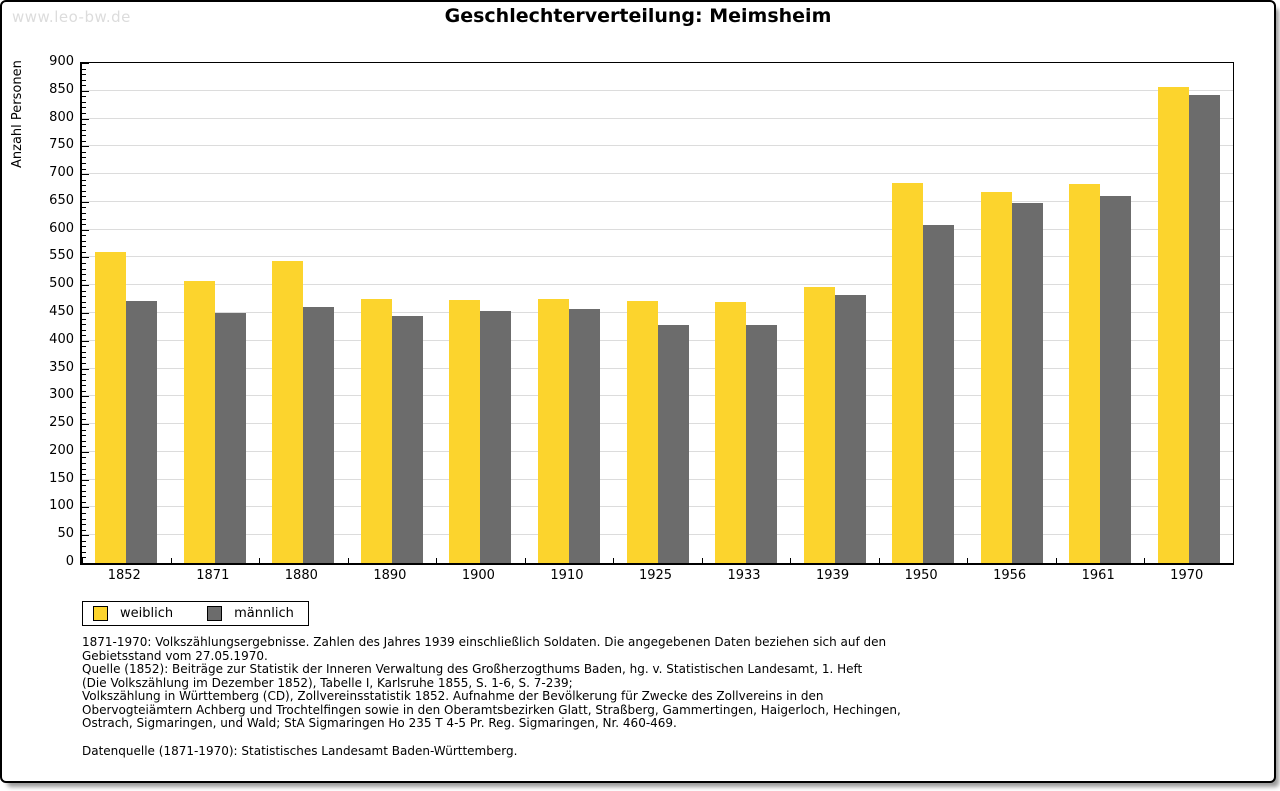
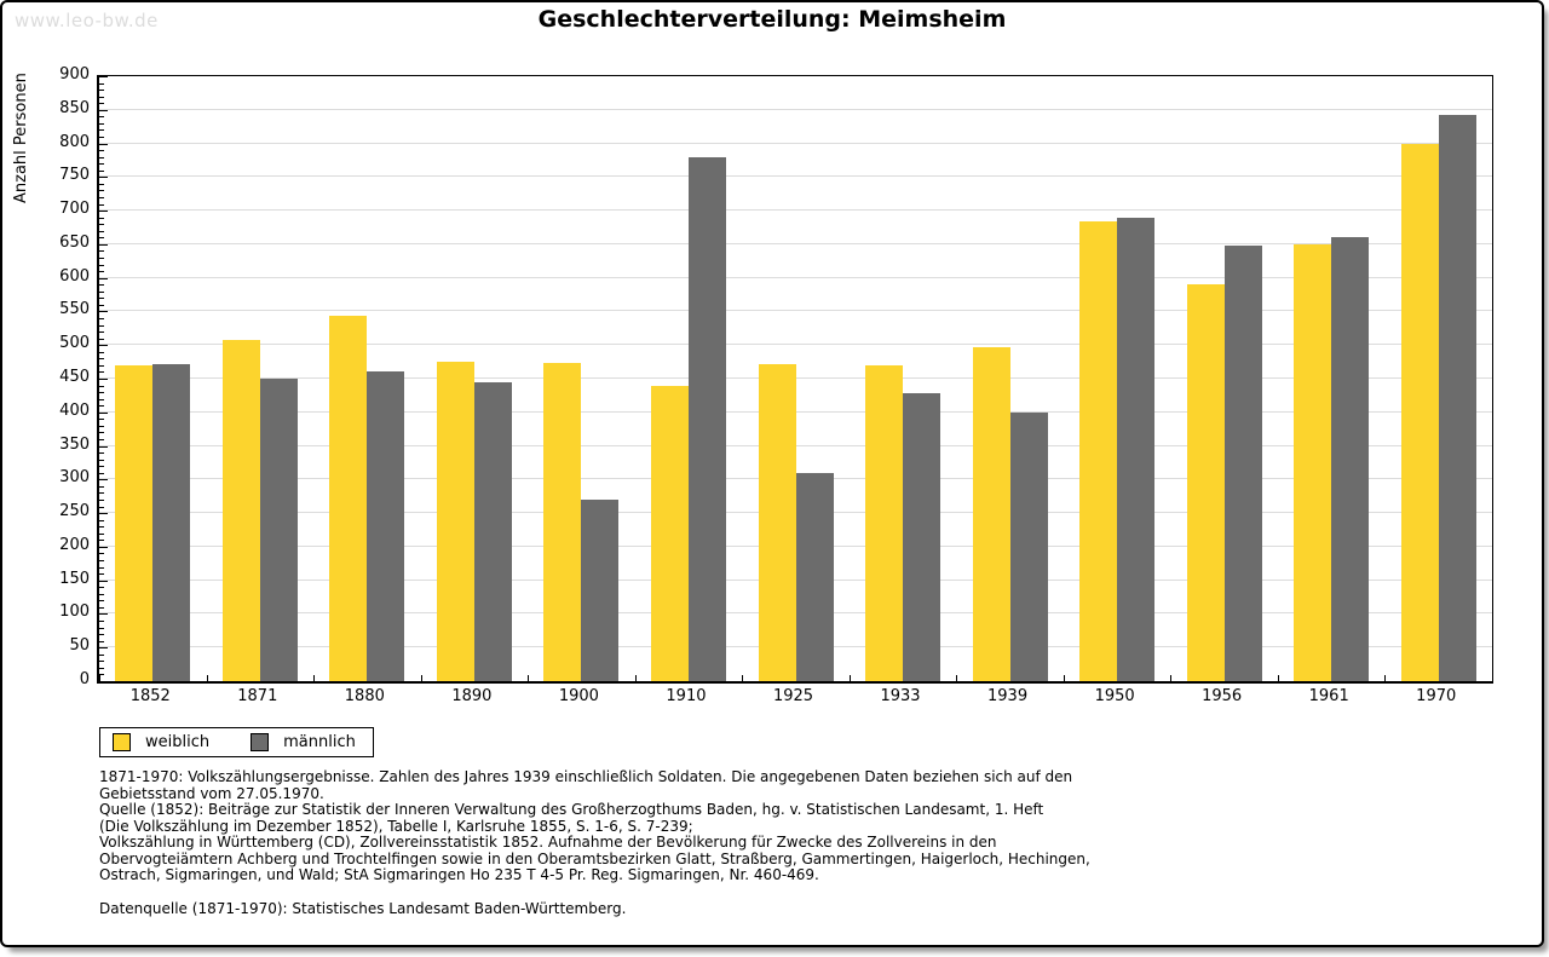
weiblich/1852: 560 -> 470
männlich/1900: 450 -> 270
weiblich/1910: 480 -> 440
männlich/1910: 460 -> 780
männlich/1925: 430 -> 310
männlich/1939: 480 -> 400
männlich/1950: 610 -> 690
weiblich/1956: 670 -> 590
weiblich/1961: 680 -> 650
weiblich/1970: 860 -> 800
